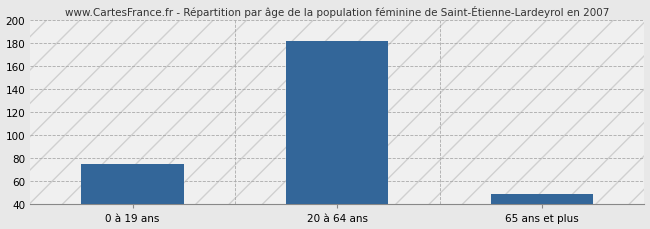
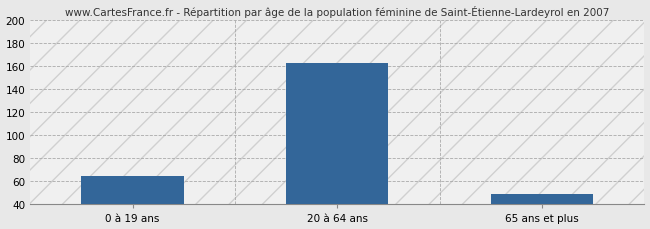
0 à 19 ans: 75 -> 65
20 à 64 ans: 182 -> 163
